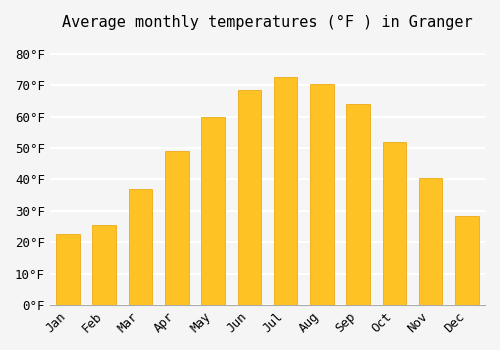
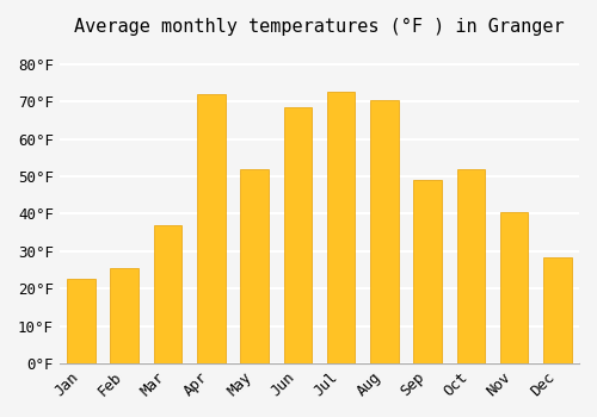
Apr: 49.0°F -> 72.0°F
May: 60.0°F -> 52.0°F
Sep: 64.0°F -> 49.0°F
